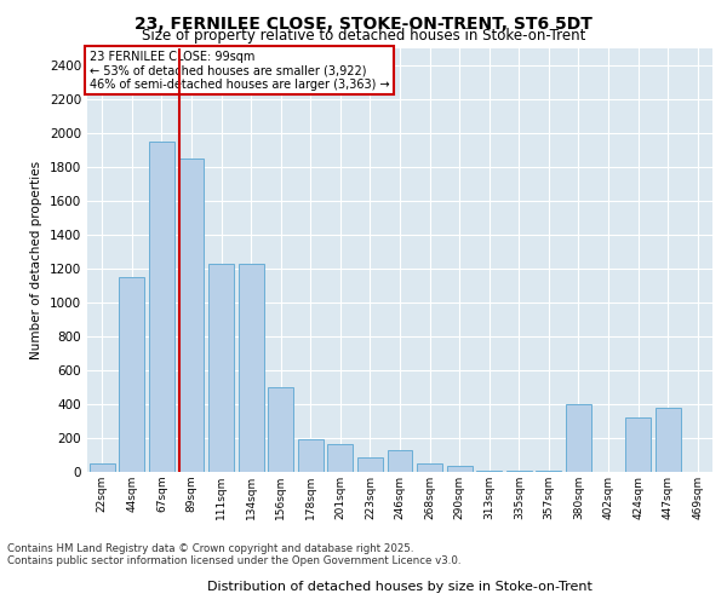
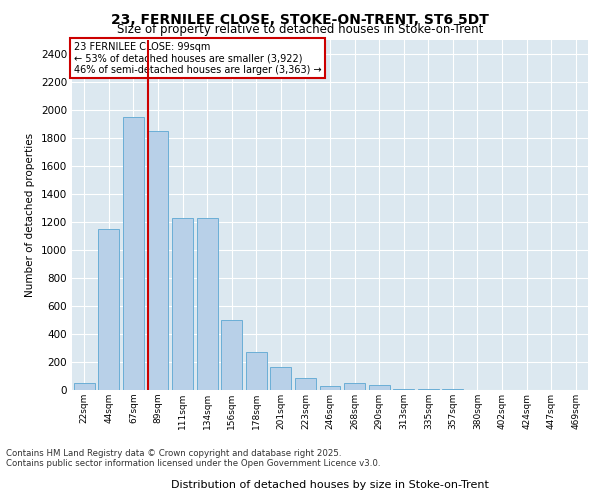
178sqm: 190 -> 270
246sqm: 130 -> 30
380sqm: 400 -> 0
424sqm: 320 -> 0
447sqm: 380 -> 0
